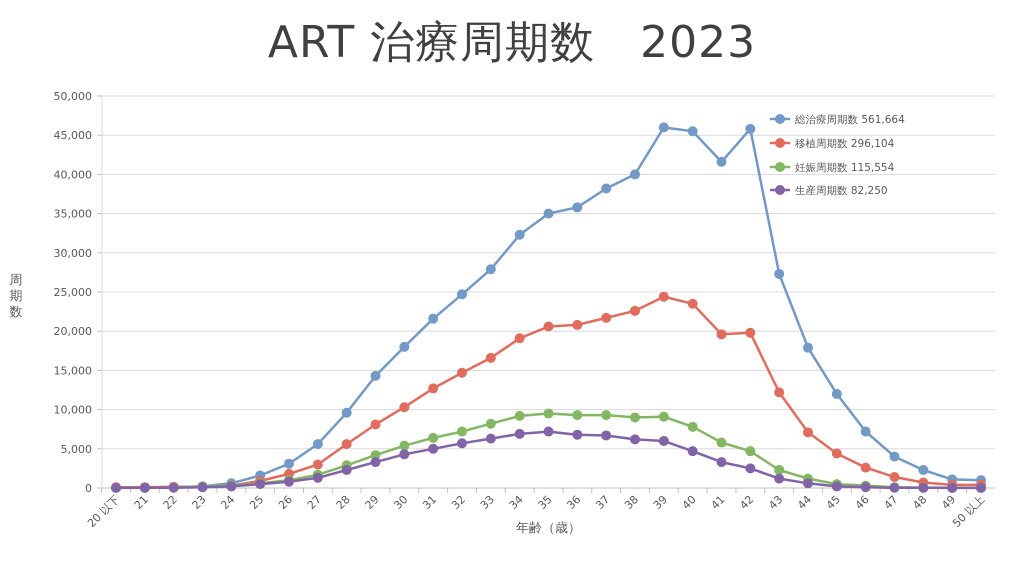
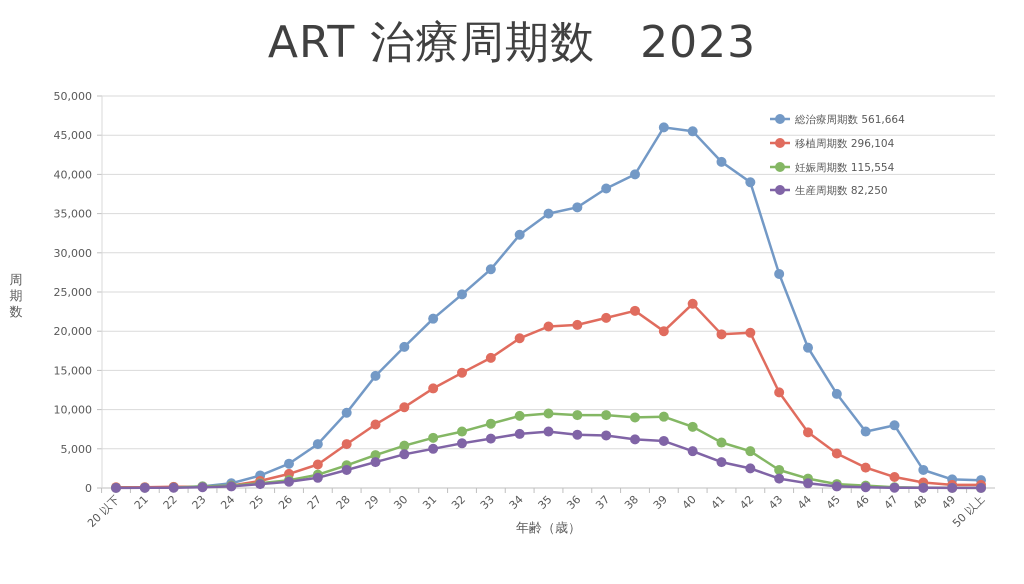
移植周期数 296,104/39: 24000 -> 20000
総治療周期数 561,664/42: 46000 -> 39000
総治療周期数 561,664/47: 4000 -> 8000
